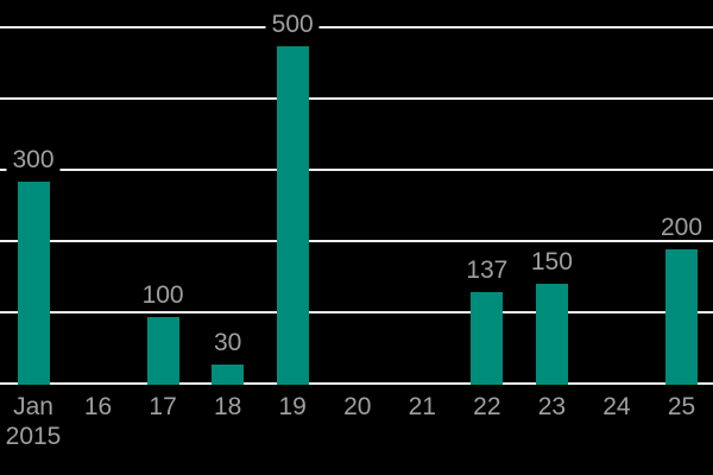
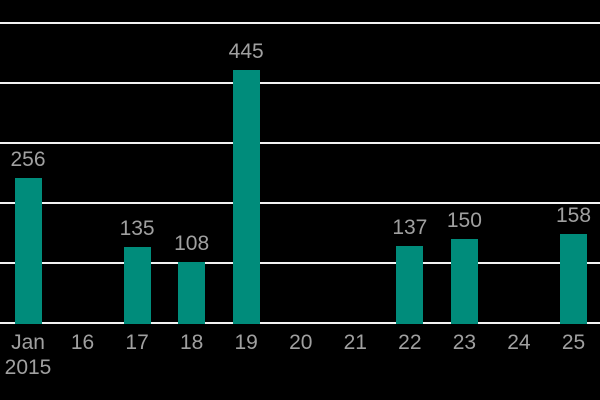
Jan 2015: 300 -> 256
17: 100 -> 135
18: 30 -> 108
19: 500 -> 445
25: 200 -> 158
